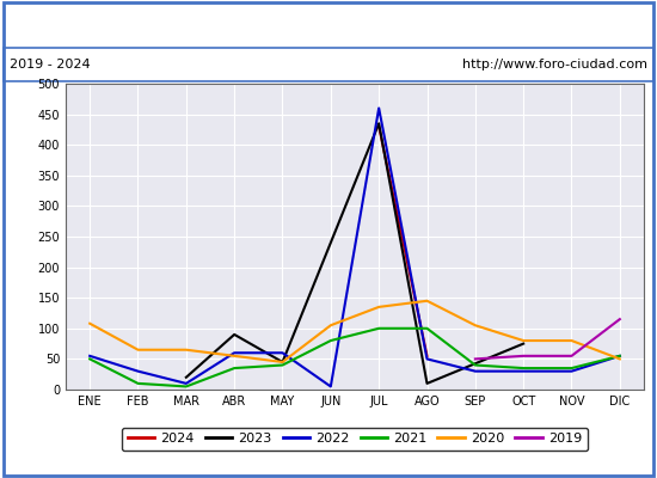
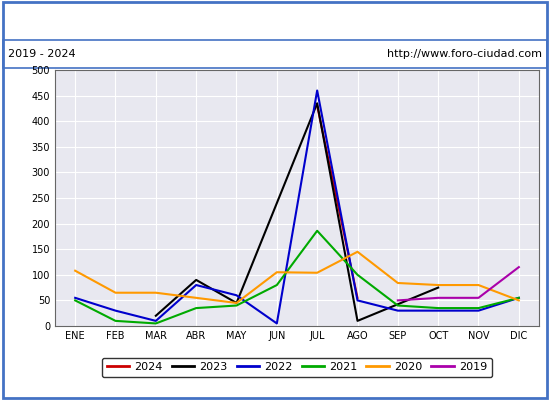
2022/ABR: 60 -> 80
2021/JUL: 100 -> 186
2020/JUL: 135 -> 104
2020/SEP: 105 -> 84
